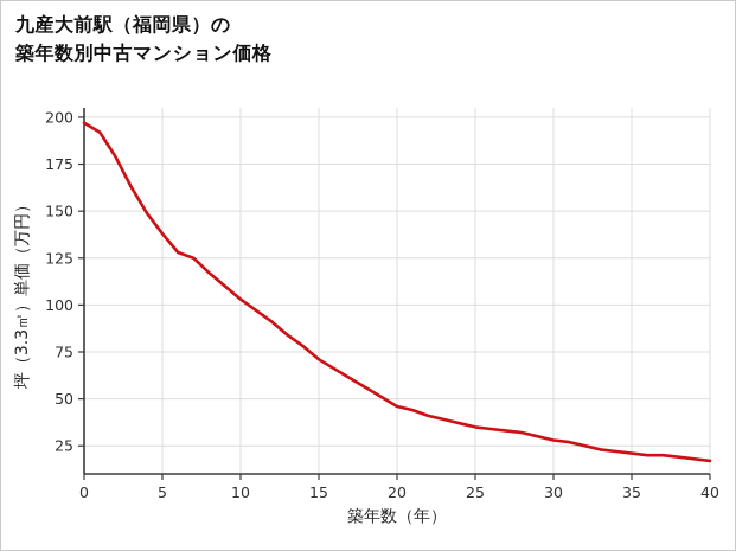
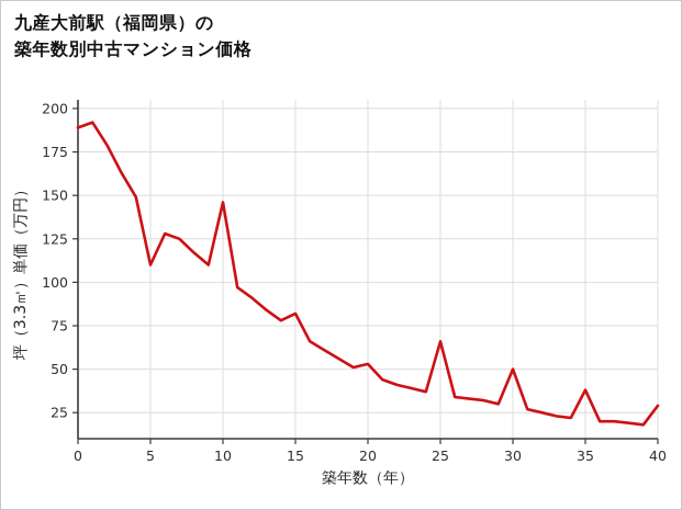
0: 197 -> 189
5: 138 -> 110
10: 103 -> 146
15: 71 -> 82
20: 46 -> 53
25: 35 -> 66
30: 28 -> 50
35: 21 -> 38
40: 17 -> 29
